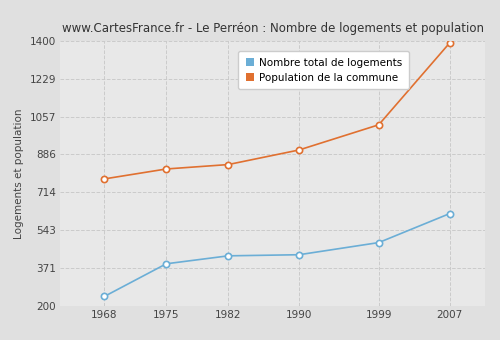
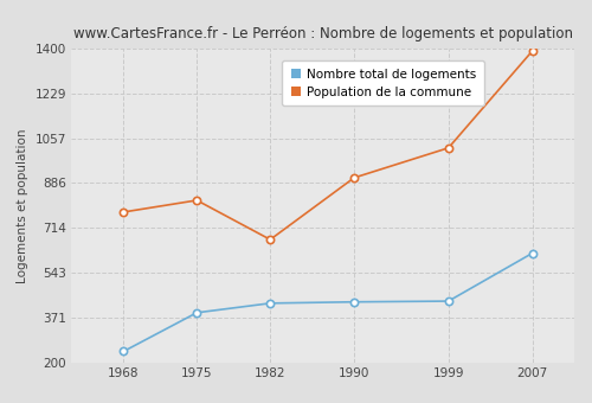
Population de la commune/1982: 840 -> 670
Nombre total de logements/1999: 487 -> 435
